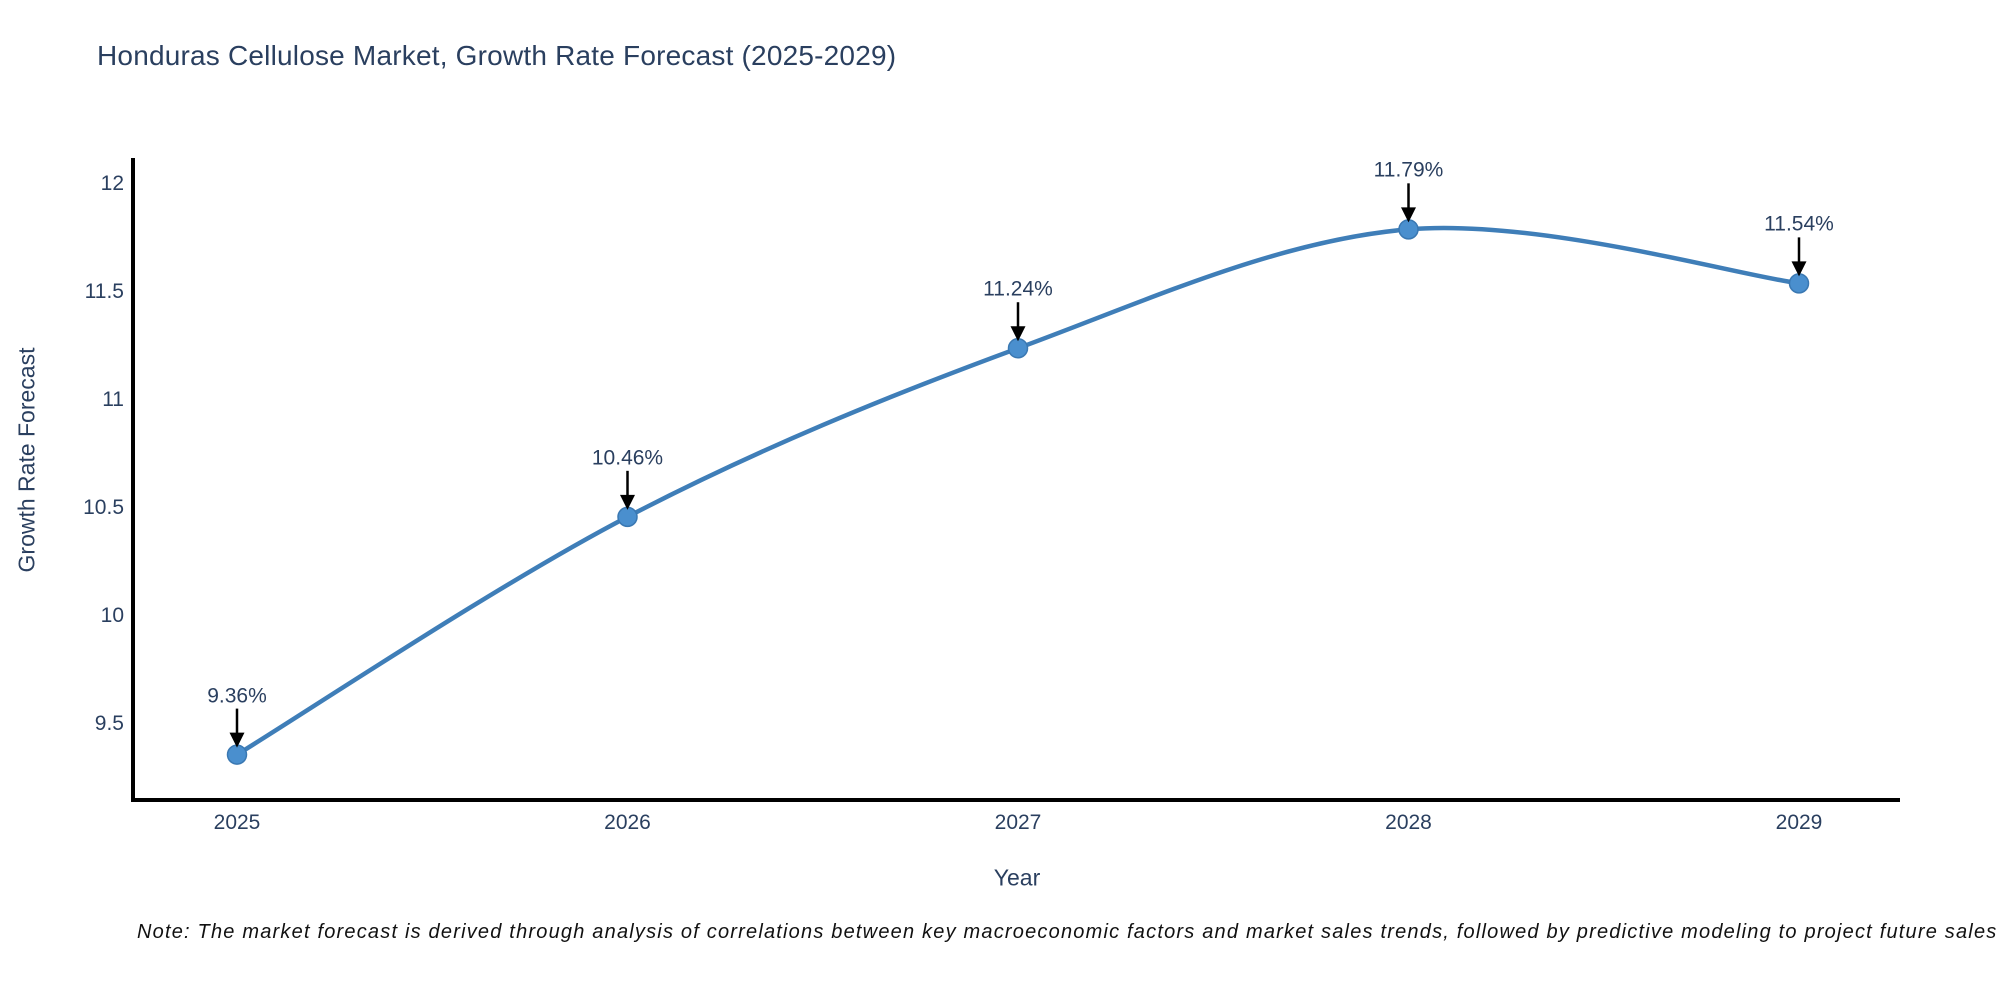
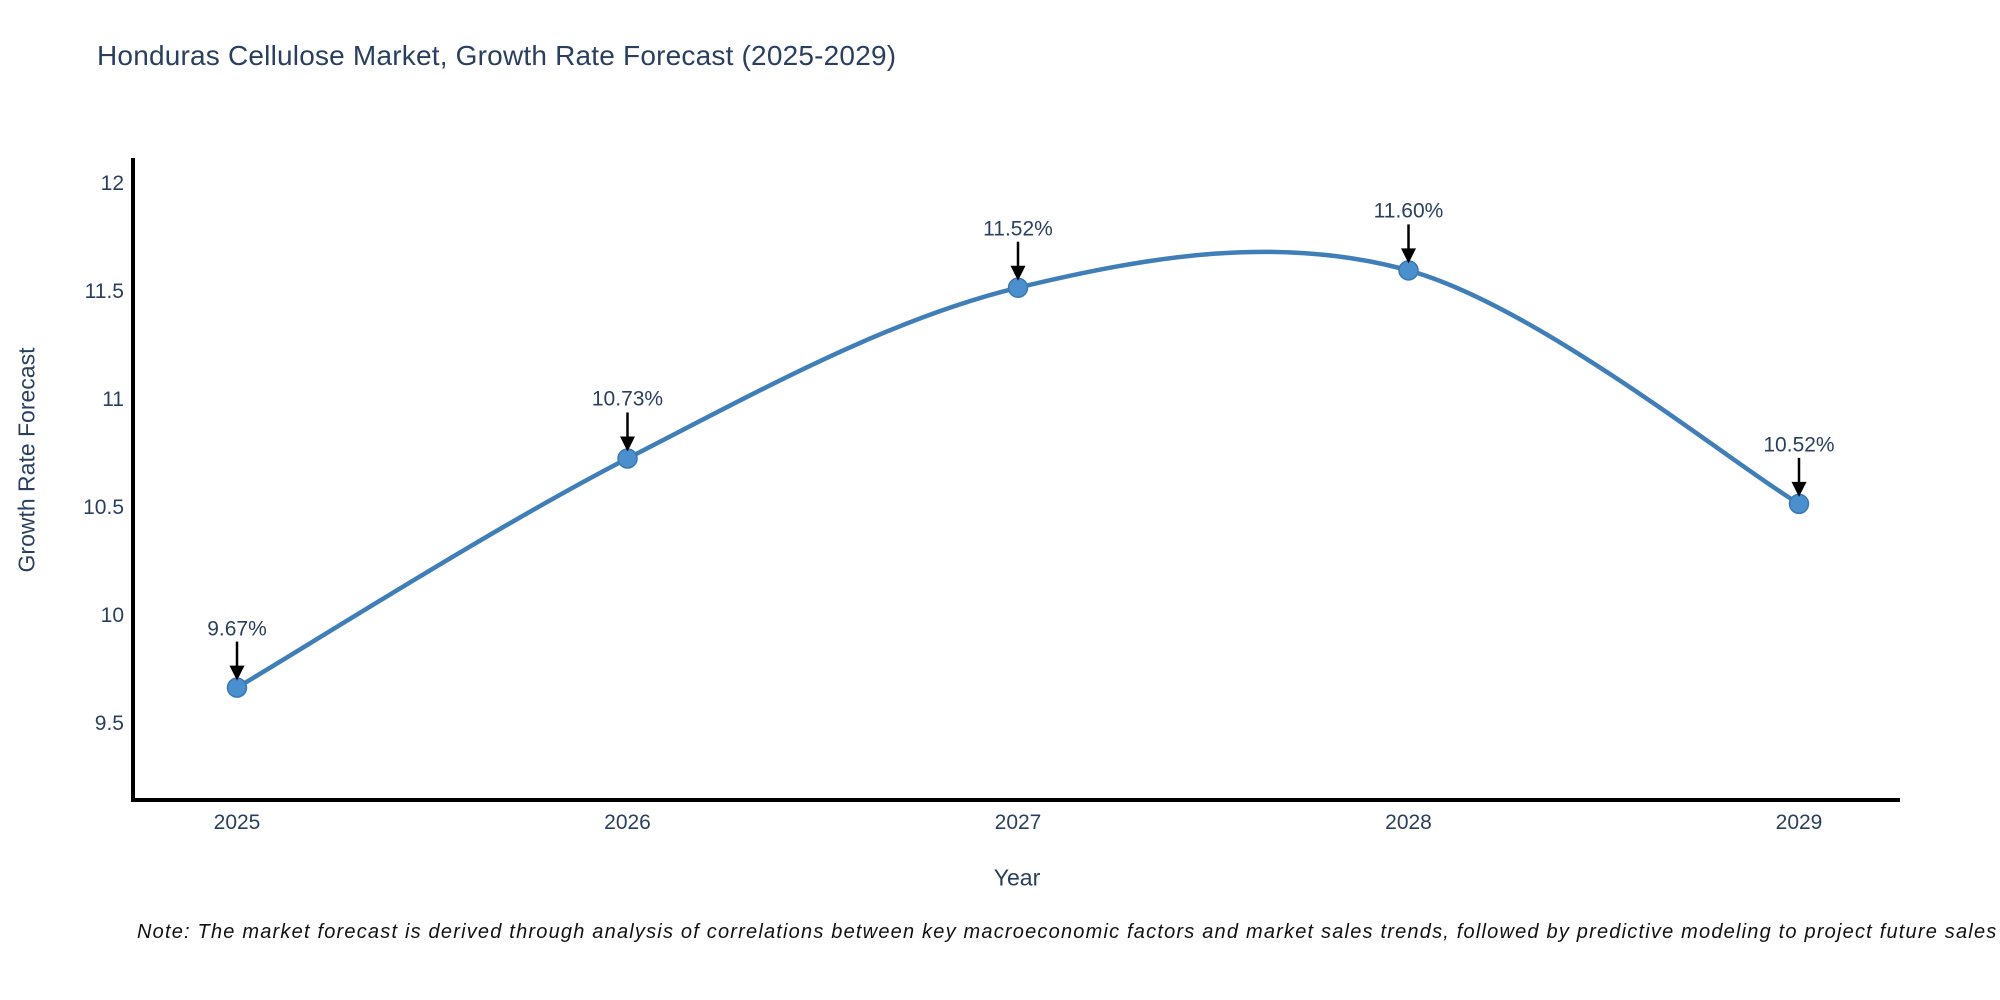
2025: 9.36% -> 9.67%
2026: 10.46% -> 10.73%
2027: 11.24% -> 11.52%
2028: 11.79% -> 11.60%
2029: 11.54% -> 10.52%
